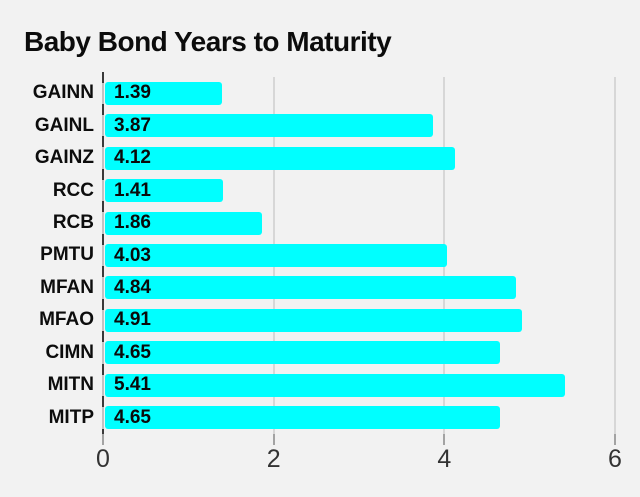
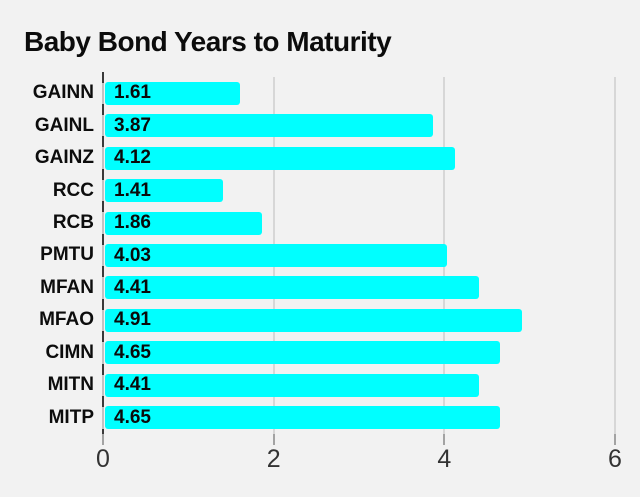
GAINN: 1.39 -> 1.61
MFAN: 4.84 -> 4.41
MITN: 5.41 -> 4.41
